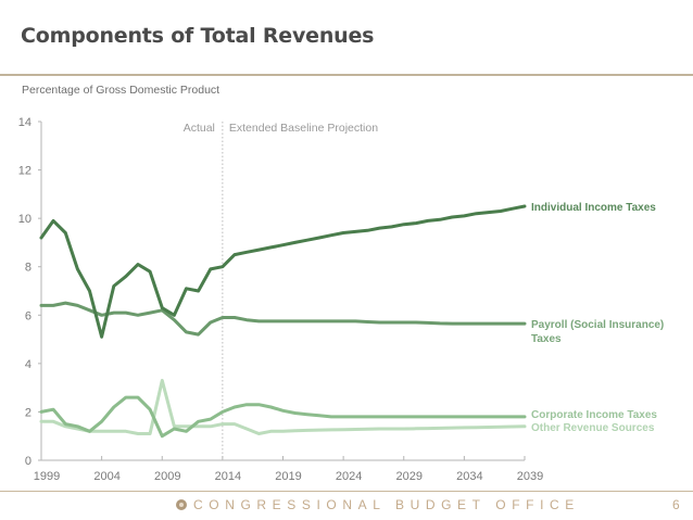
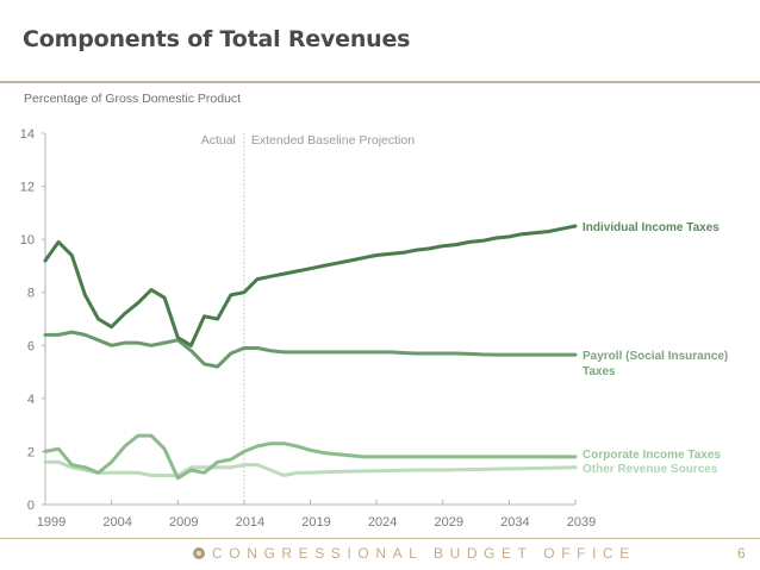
Individual Income Taxes/2004: 5.1 -> 6.7
Other Revenue Sources/2009: 3.3 -> 1.1
